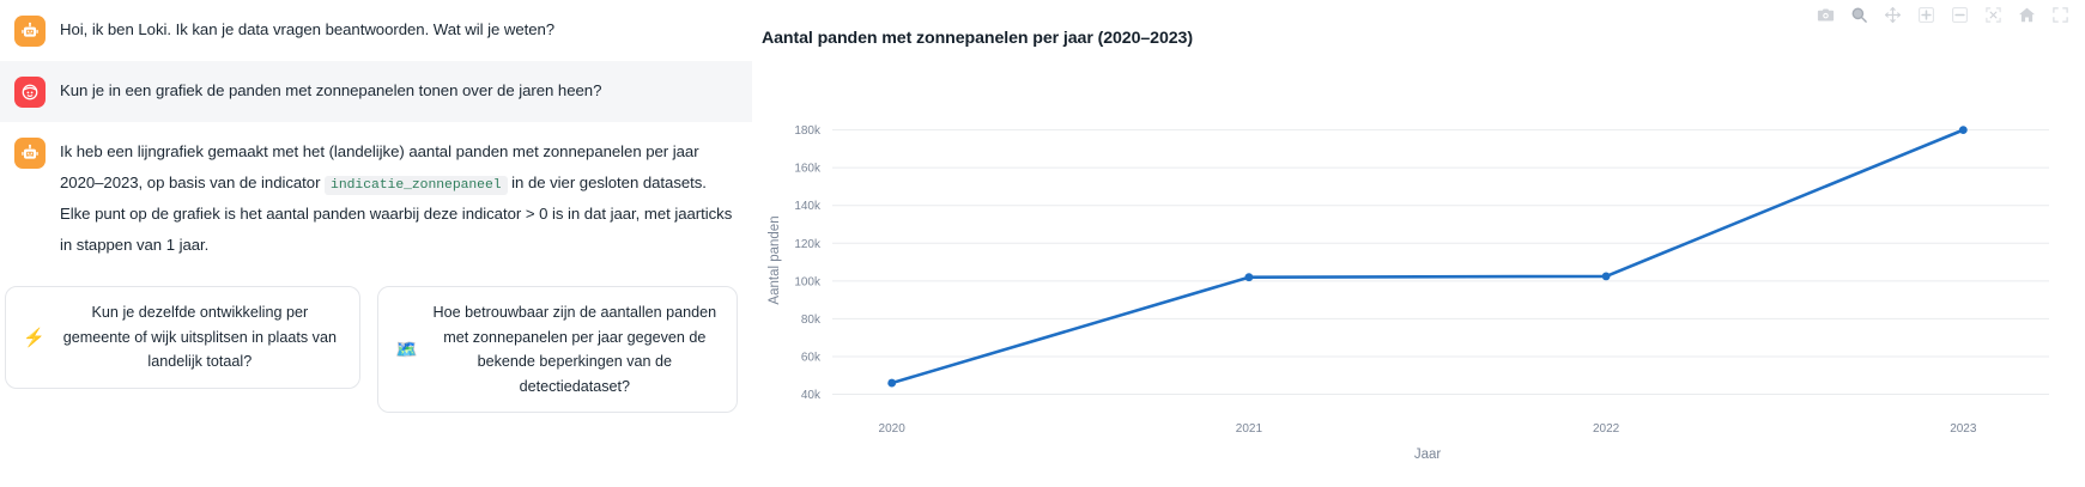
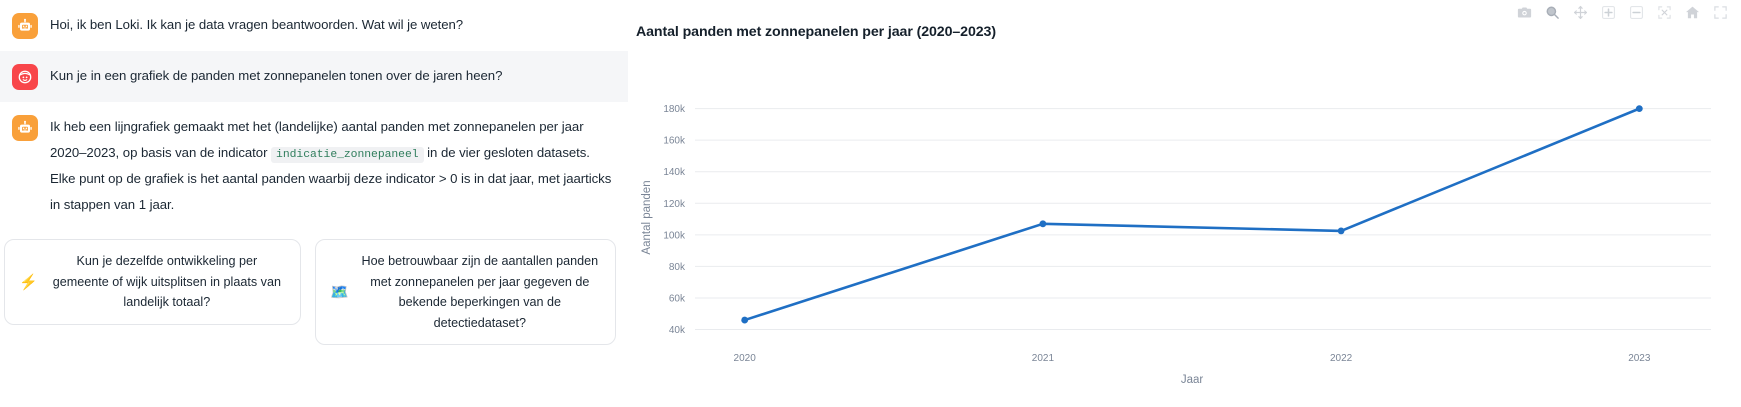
2021: 102k -> 107k
